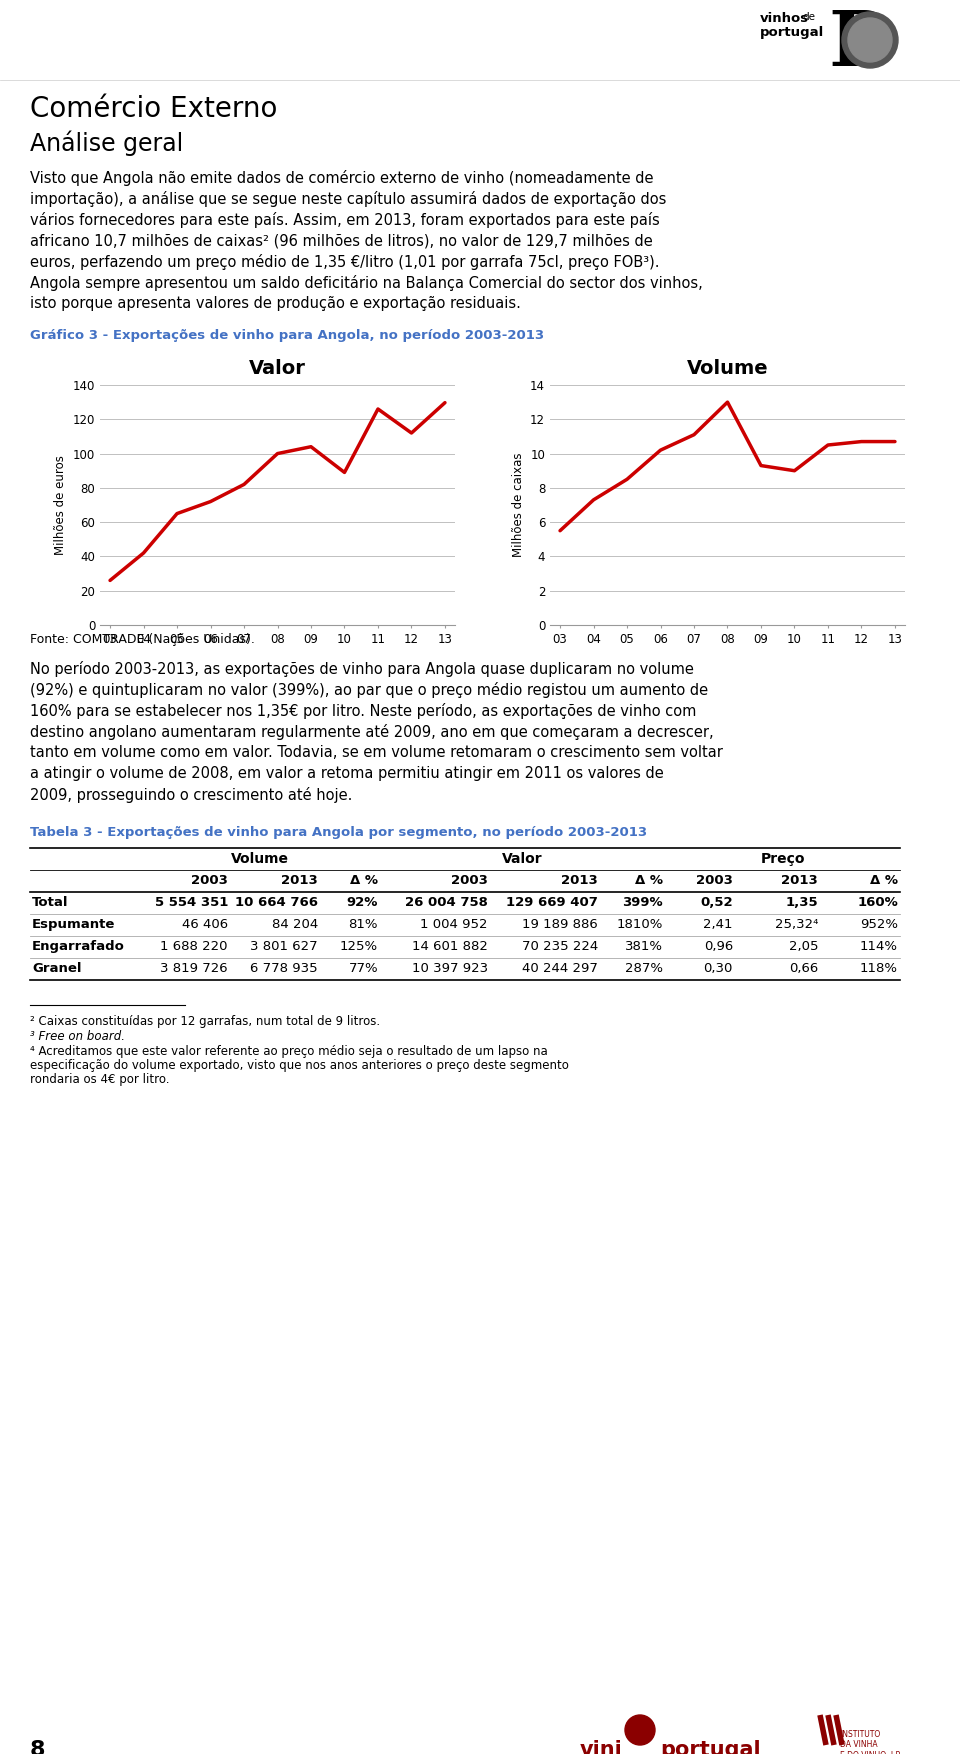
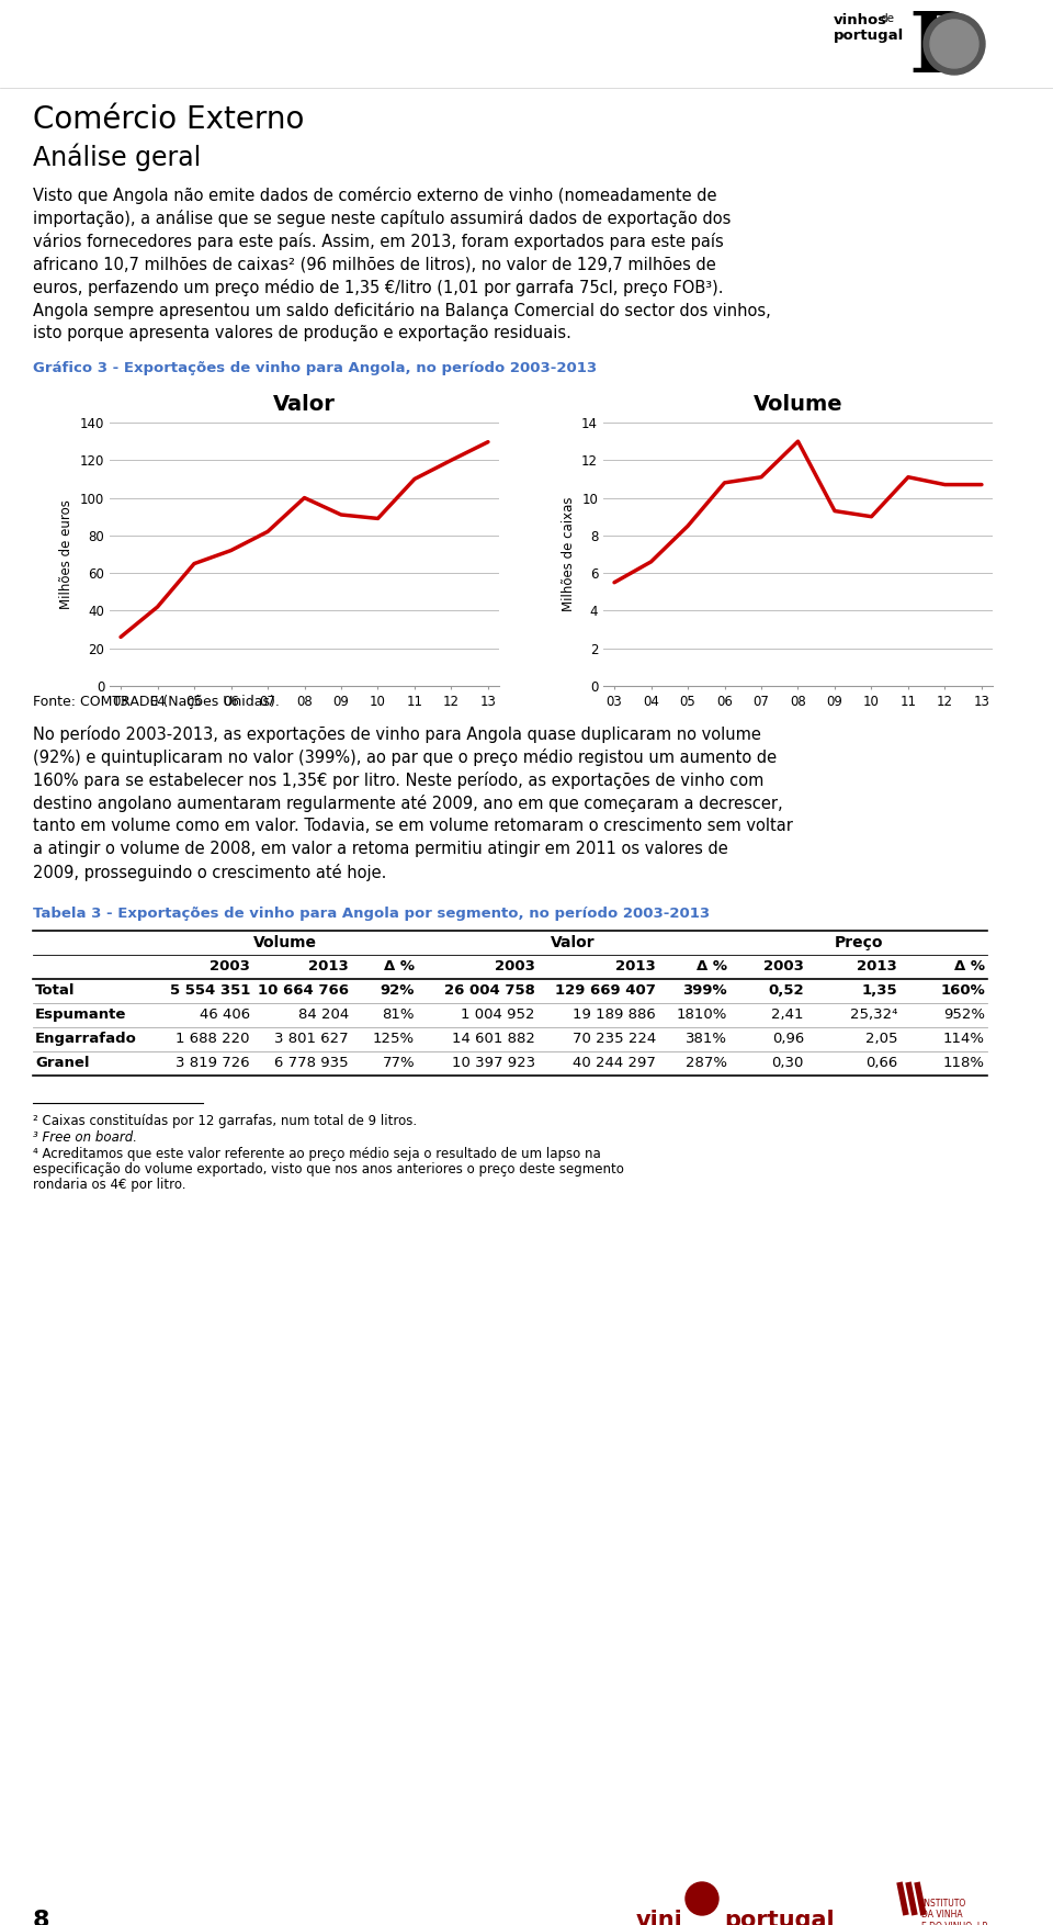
Valor/09: 104 -> 91
Valor/11: 126 -> 110
Valor/12: 112 -> 120
Volume/04: 7.3 -> 6.6
Volume/06: 10.2 -> 10.8
Volume/11: 10.5 -> 11.1
